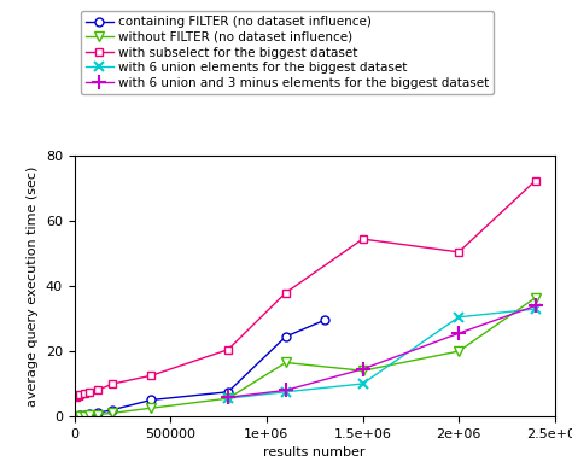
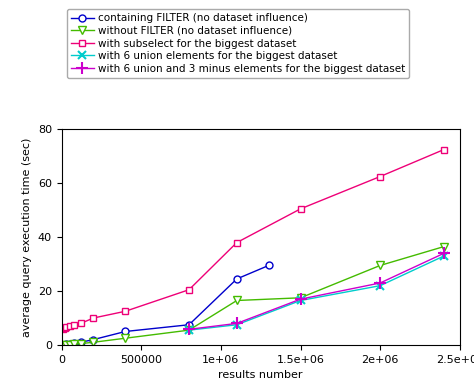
without FILTER (no dataset influence)/1.5e+06: 14.0 -> 17.5
with subselect for the biggest dataset/1.5e+06: 54.5 -> 50.5
with 6 union elements for the biggest dataset/1.5e+06: 10.0 -> 16.5
with 6 union and 3 minus elements for the biggest dataset/1.5e+06: 14.5 -> 17.0
without FILTER (no dataset influence)/2e+06: 20.0 -> 29.5
with subselect for the biggest dataset/2e+06: 50.5 -> 62.5
with 6 union elements for the biggest dataset/2e+06: 30.5 -> 22.0
with 6 union and 3 minus elements for the biggest dataset/2e+06: 25.5 -> 23.0
